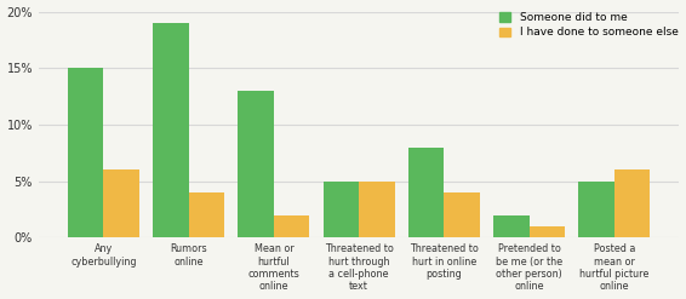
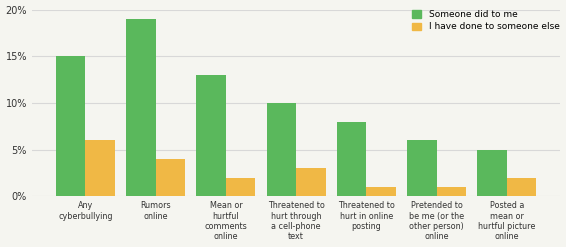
Someone did to me/Threatened to hurt through a cell-phone text: 5% -> 10%
I have done to someone else/Threatened to hurt through a cell-phone text: 5% -> 3%
I have done to someone else/Threatened to hurt in online posting: 4% -> 1%
Someone did to me/Pretended to be me (or the other person) online: 2% -> 6%
I have done to someone else/Posted a mean or hurtful picture online: 6% -> 2%
